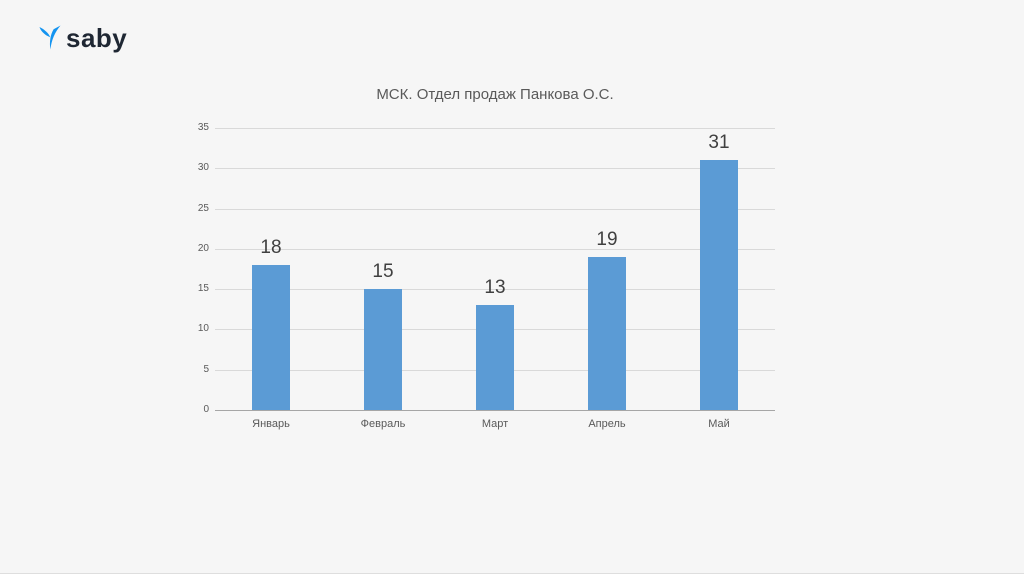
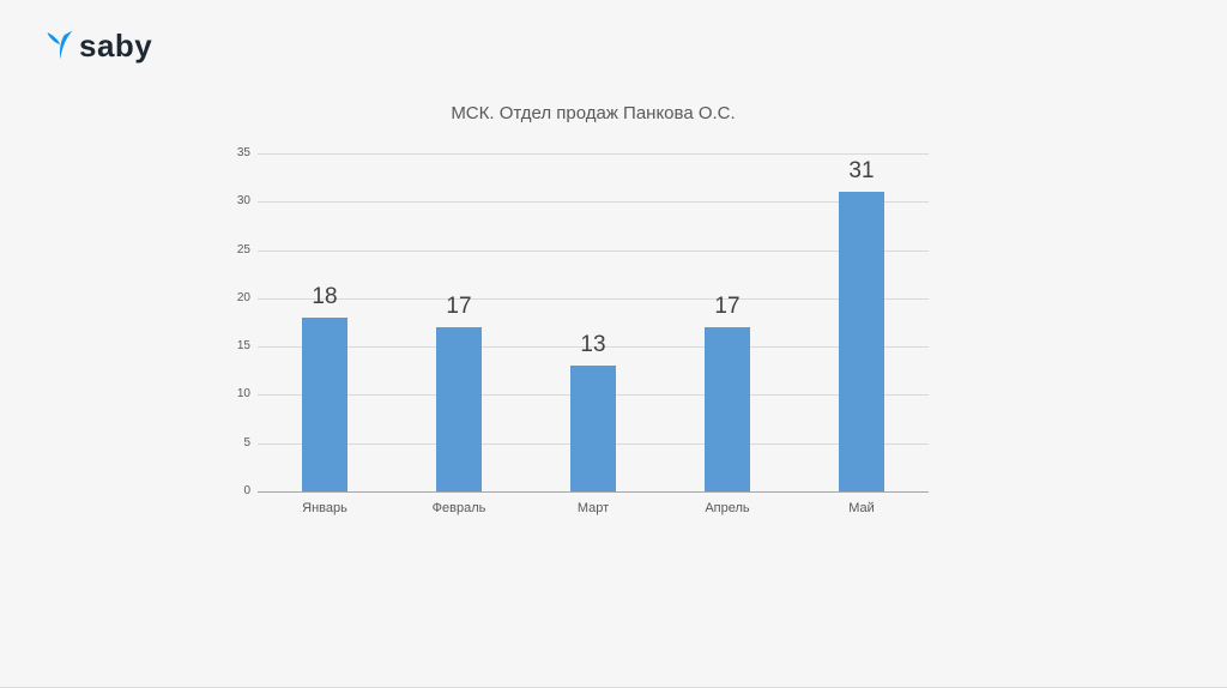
Февраль: 15 -> 17
Апрель: 19 -> 17
